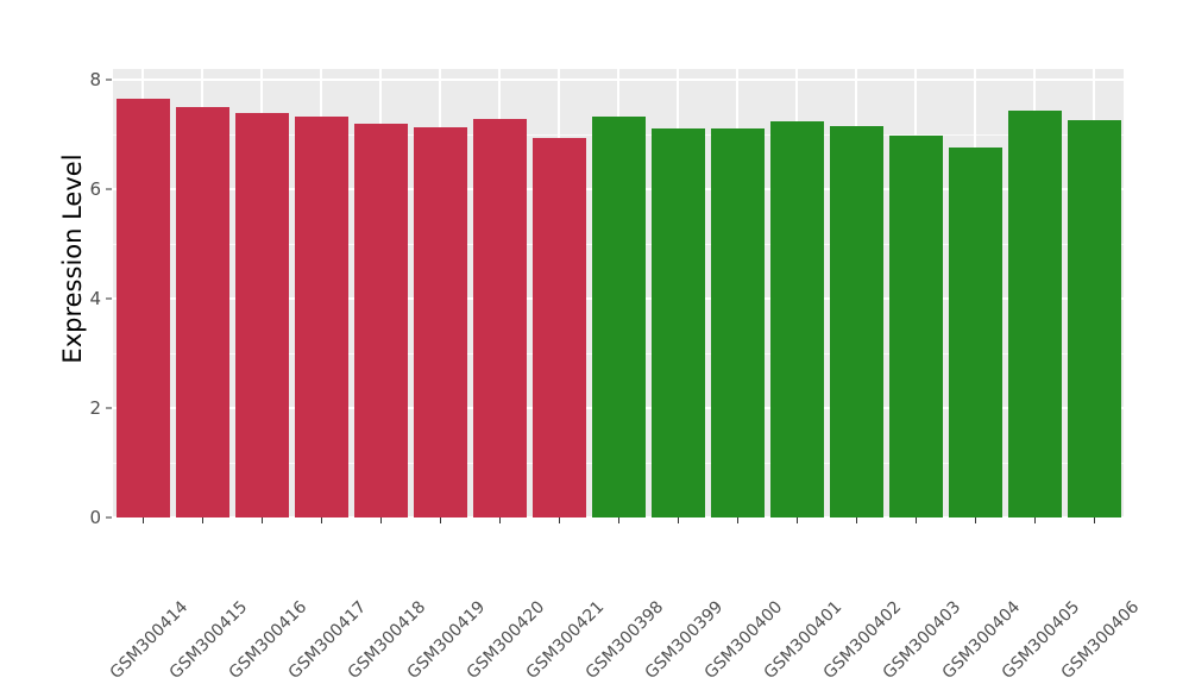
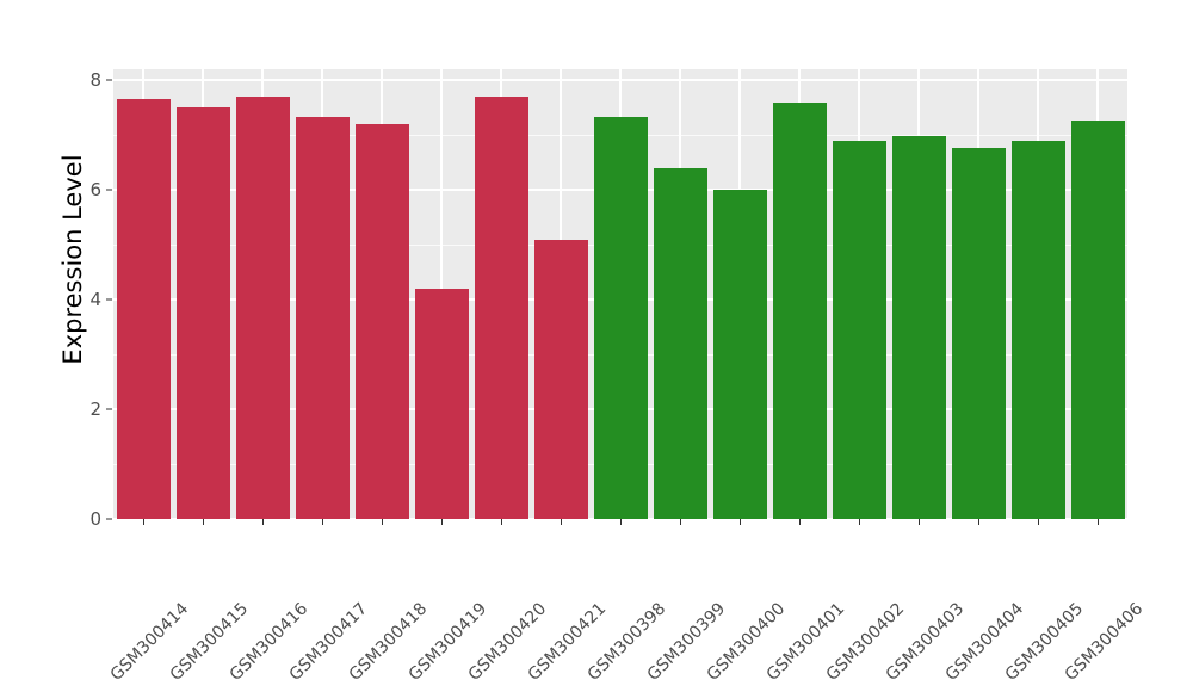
GSM300416: 7.4 -> 7.7
GSM300419: 7.1 -> 4.2
GSM300420: 7.3 -> 7.7
GSM300421: 6.9 -> 5.1
GSM300399: 7.1 -> 6.4
GSM300400: 7.1 -> 6.0
GSM300401: 7.2 -> 7.6
GSM300402: 7.2 -> 6.9
GSM300405: 7.4 -> 6.9
